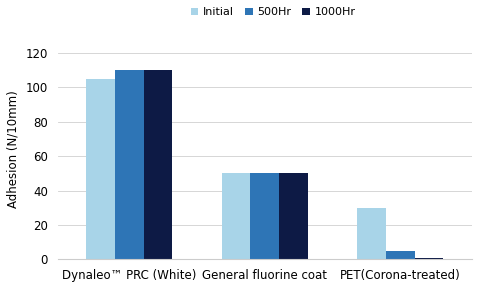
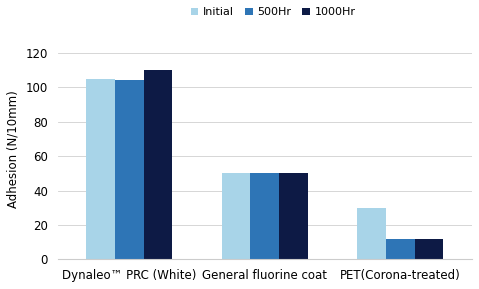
500Hr/Dynaleo™ PRC (White): 110 -> 104
500Hr/PET(Corona-treated): 5 -> 12
1000Hr/PET(Corona-treated): 1 -> 12
